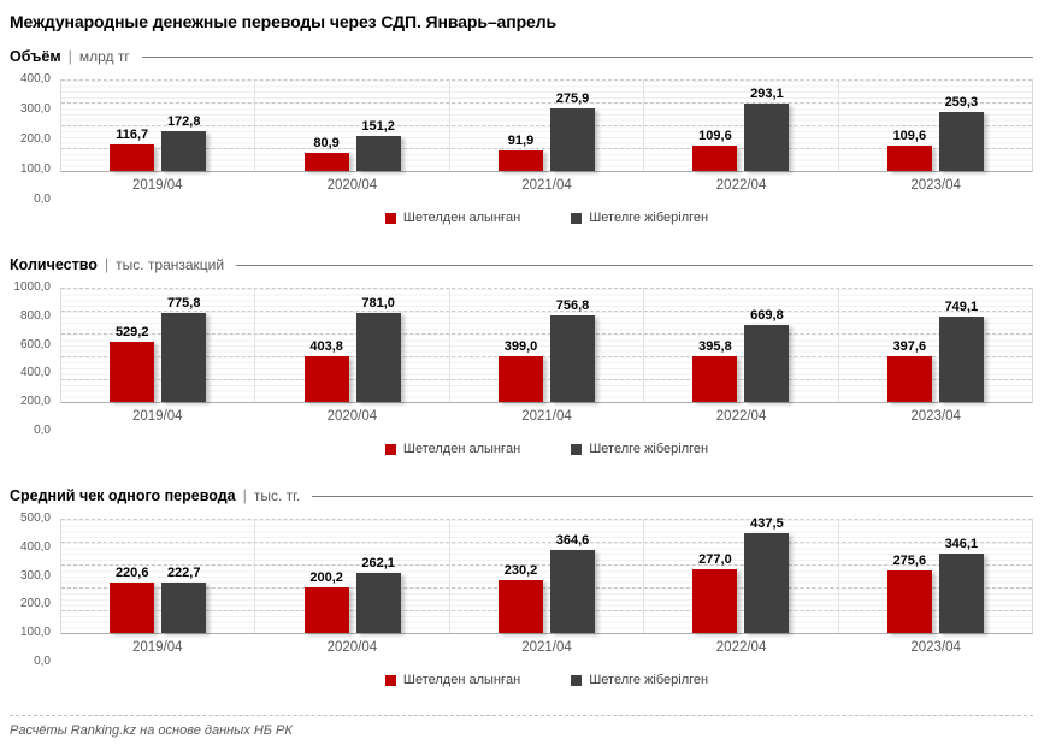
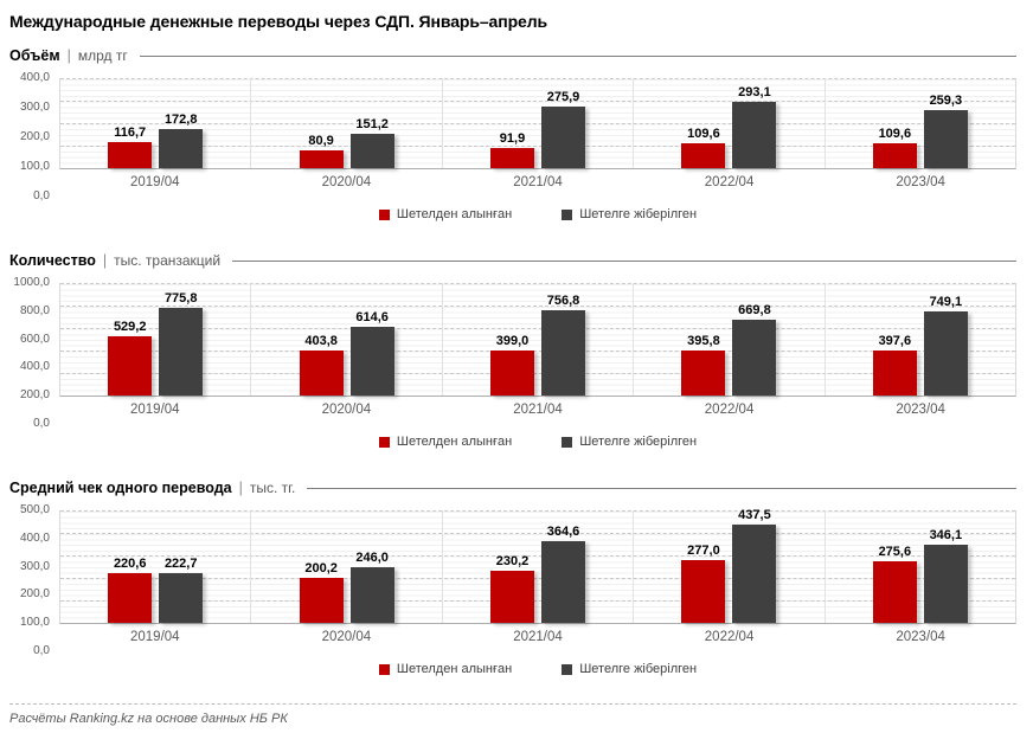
Количество/Шетелге жіберілген/2020/04: 781,0 -> 614,6
Средний чек одного перевода/Шетелге жіберілген/2020/04: 262,1 -> 246,0
